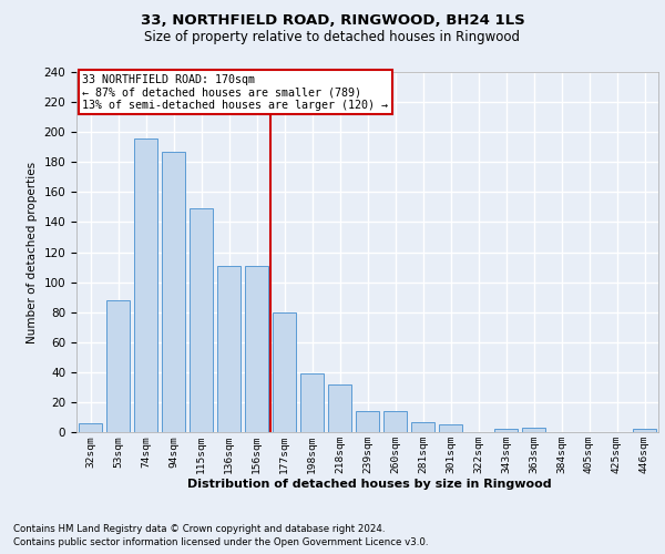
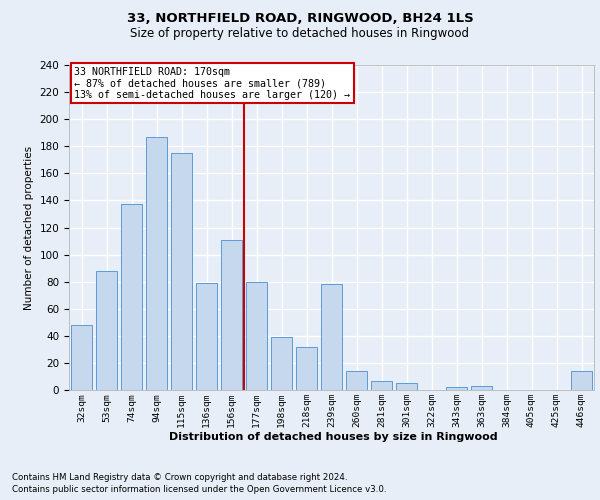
32sqm: 6 -> 48
74sqm: 196 -> 137
115sqm: 149 -> 175
136sqm: 111 -> 79
239sqm: 14 -> 78
446sqm: 2 -> 14
